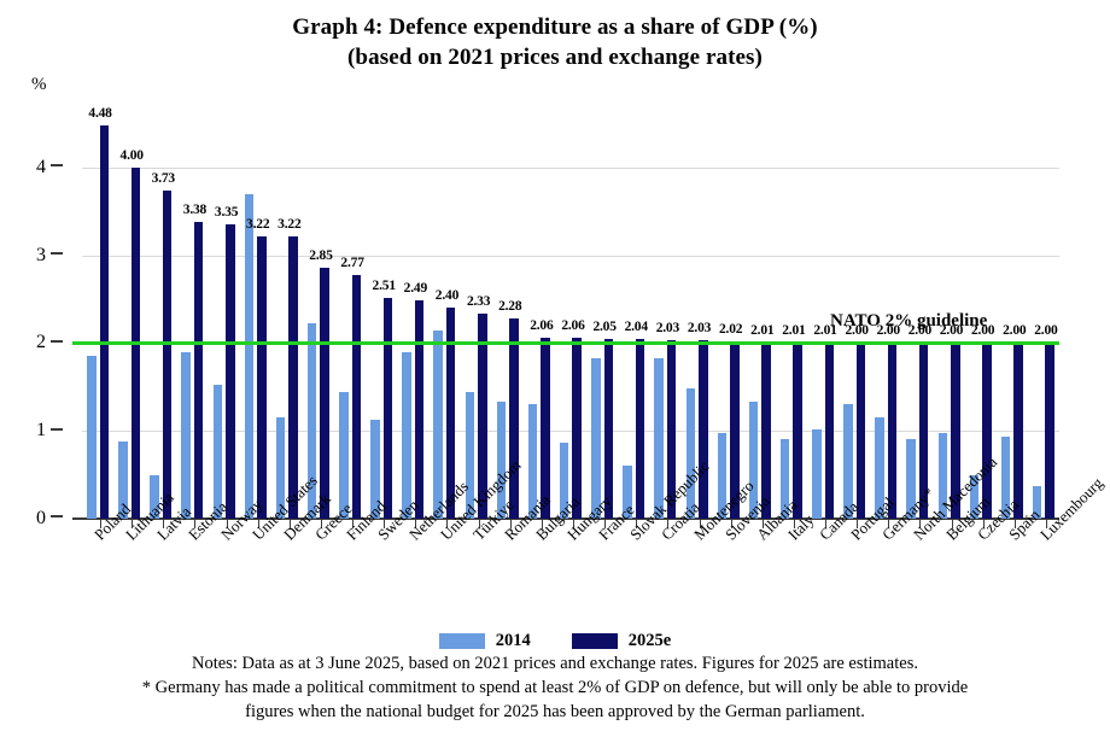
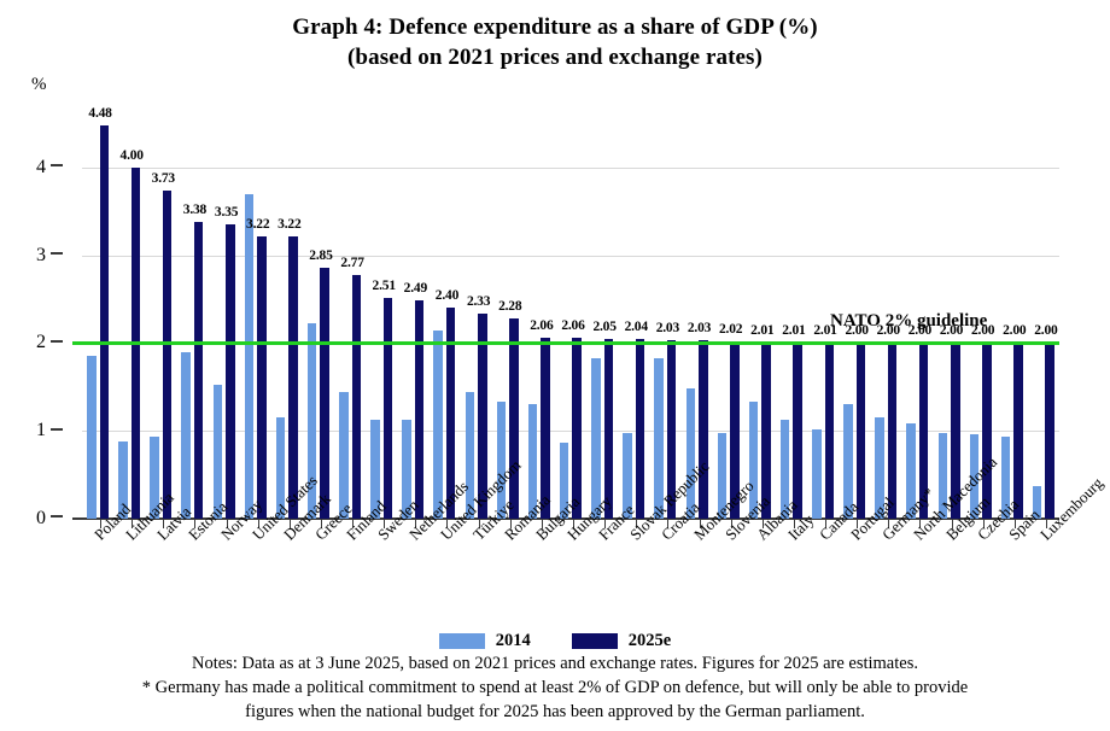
2014/Latvia: 0.5 -> 0.9
2014/Netherlands: 1.9 -> 1.1
2014/Slovak Republic: 0.6 -> 1.0
2014/Italy: 0.9 -> 1.1
2014/North Macedonia: 0.9 -> 1.1
2014/Czechia: 0.5 -> 1.0
